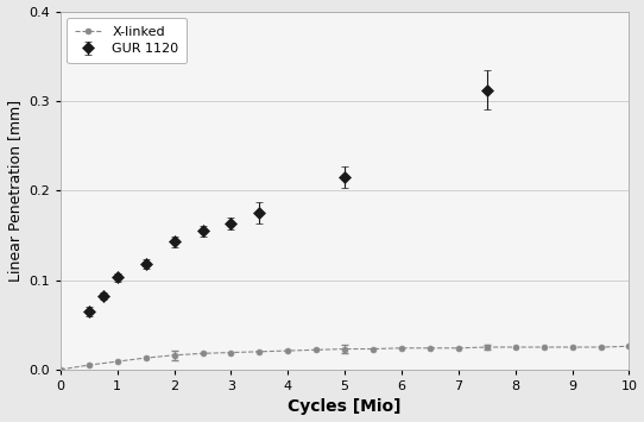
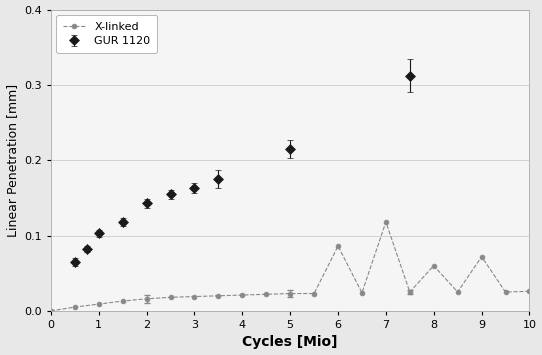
X-linked/6: 0.024 -> 0.086
X-linked/7: 0.024 -> 0.118
X-linked/8: 0.025 -> 0.060
X-linked/9: 0.025 -> 0.072
